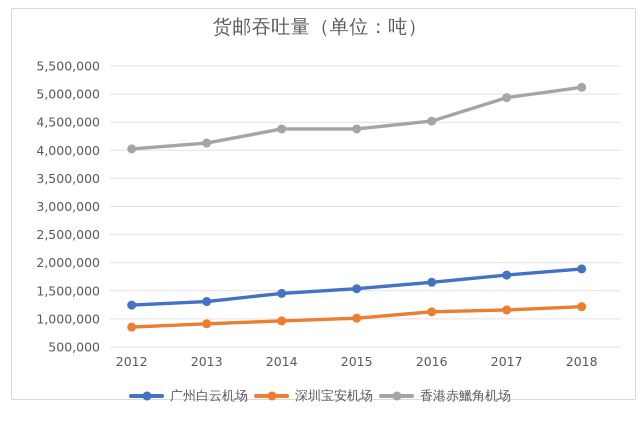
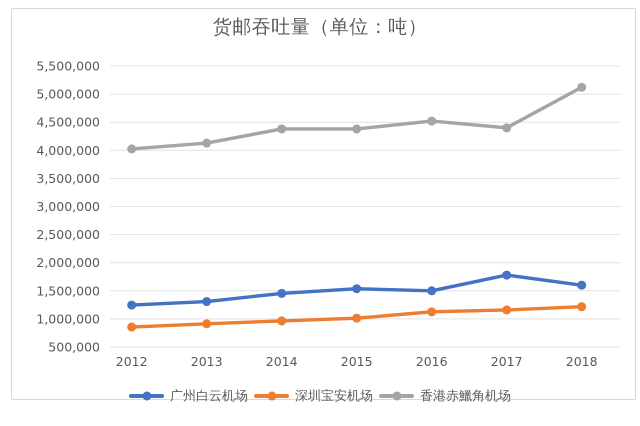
广州白云机场/2016: 1700000 -> 1500000
香港赤鱲角机场/2017: 4900000 -> 4400000
广州白云机场/2018: 1900000 -> 1600000
